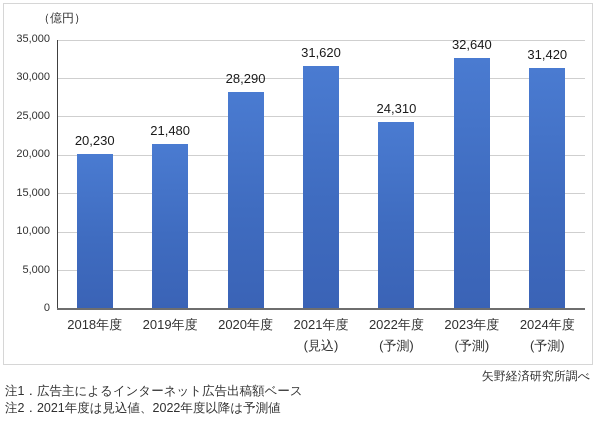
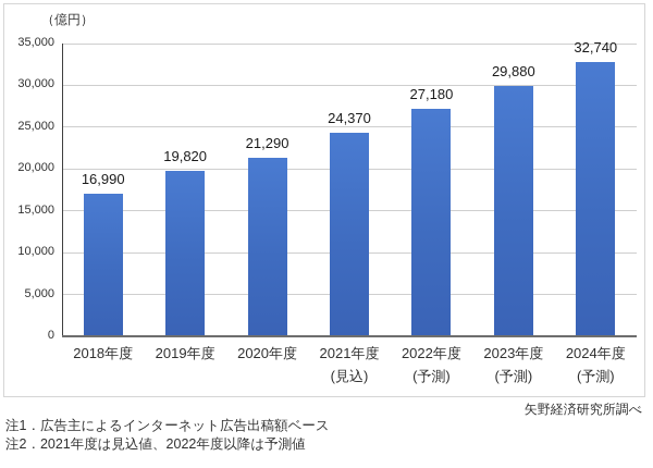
2018年度: 20,230 -> 16,990
2019年度: 21,480 -> 19,820
2020年度: 28,290 -> 21,290
2021年度: 31,620 -> 24,370
2022年度: 24,310 -> 27,180
2023年度: 32,640 -> 29,880
2024年度: 31,420 -> 32,740
